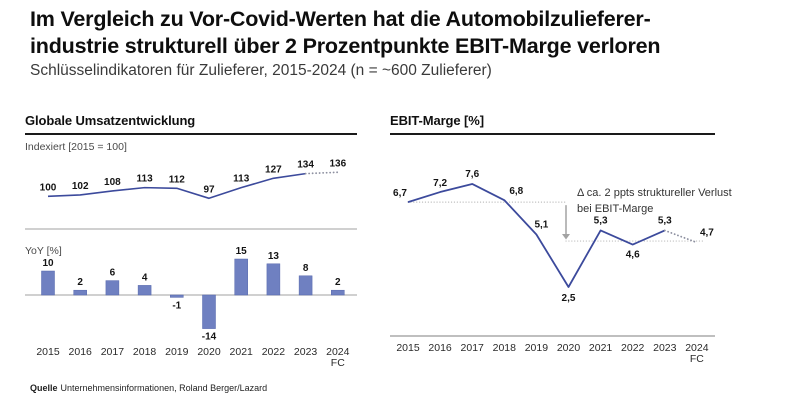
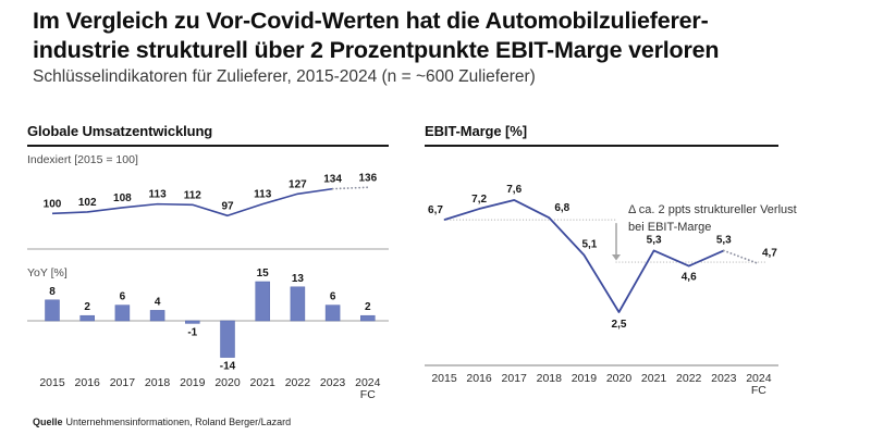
YoY [%]/2015: 10 -> 8
YoY [%]/2023: 8 -> 6
